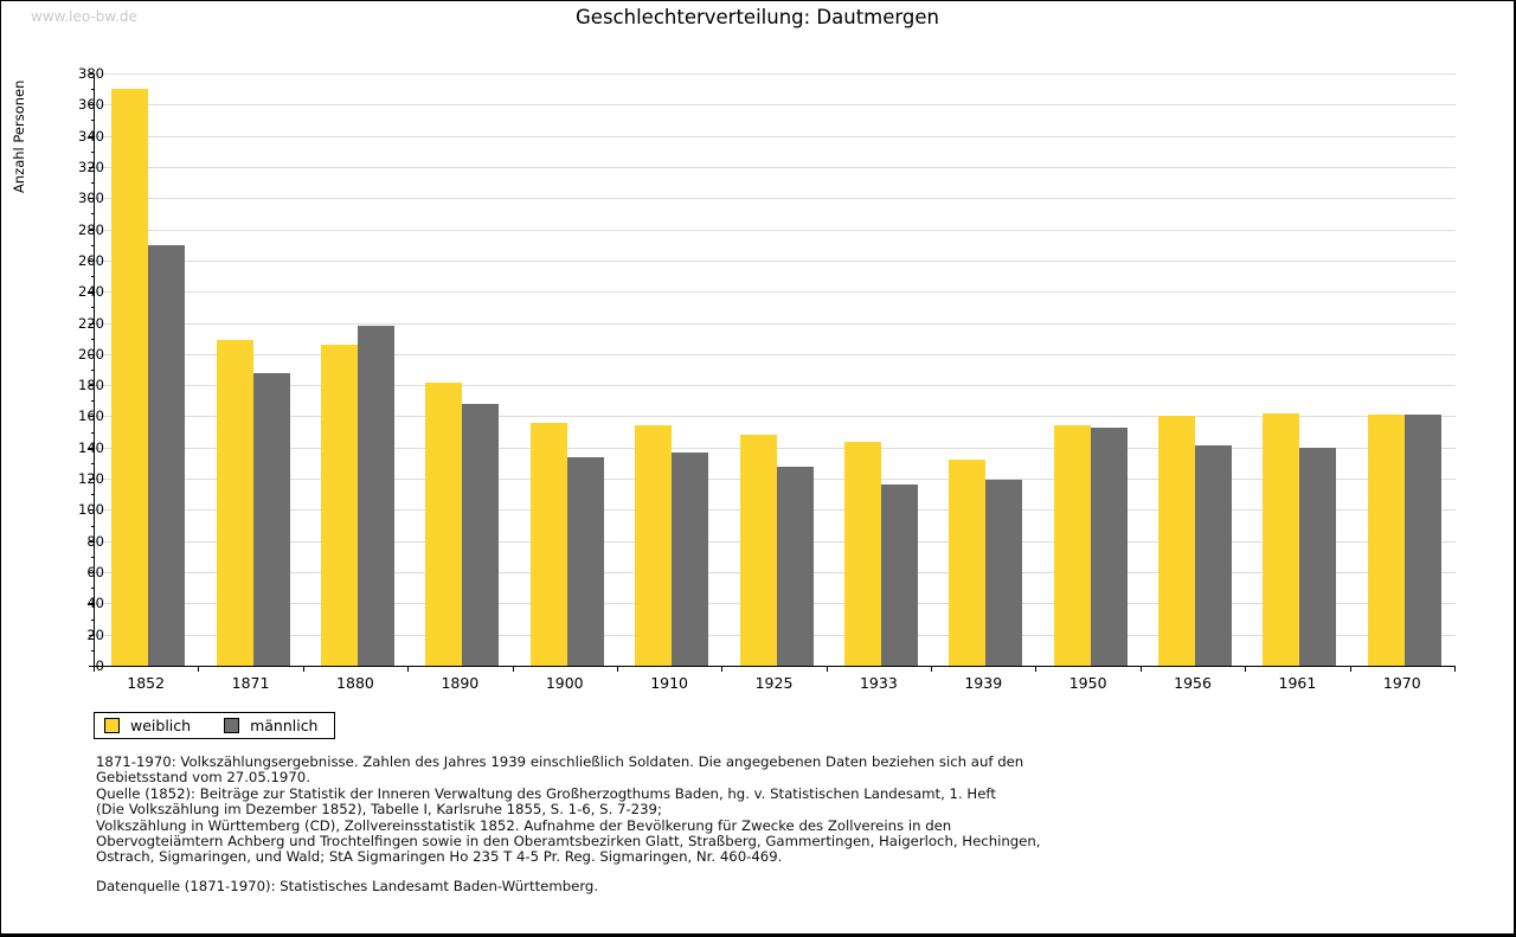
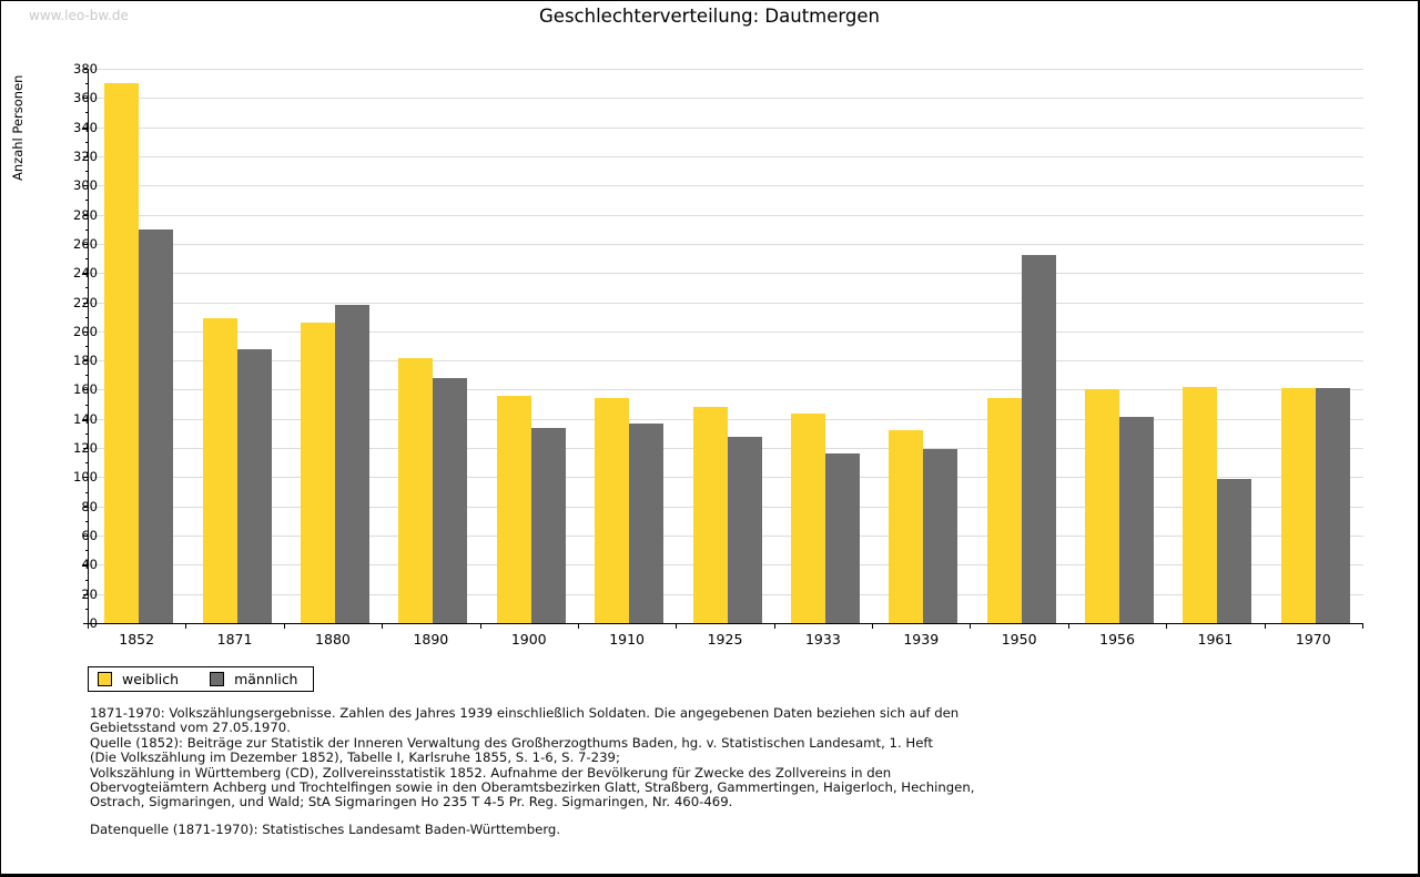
männlich/1950: 153 -> 252
männlich/1961: 140 -> 99
